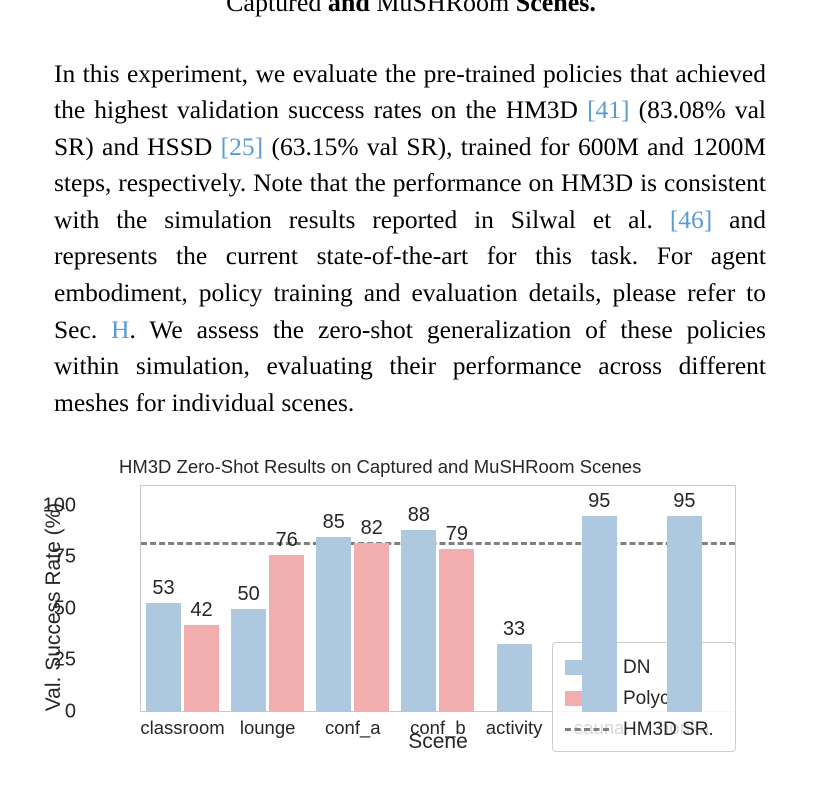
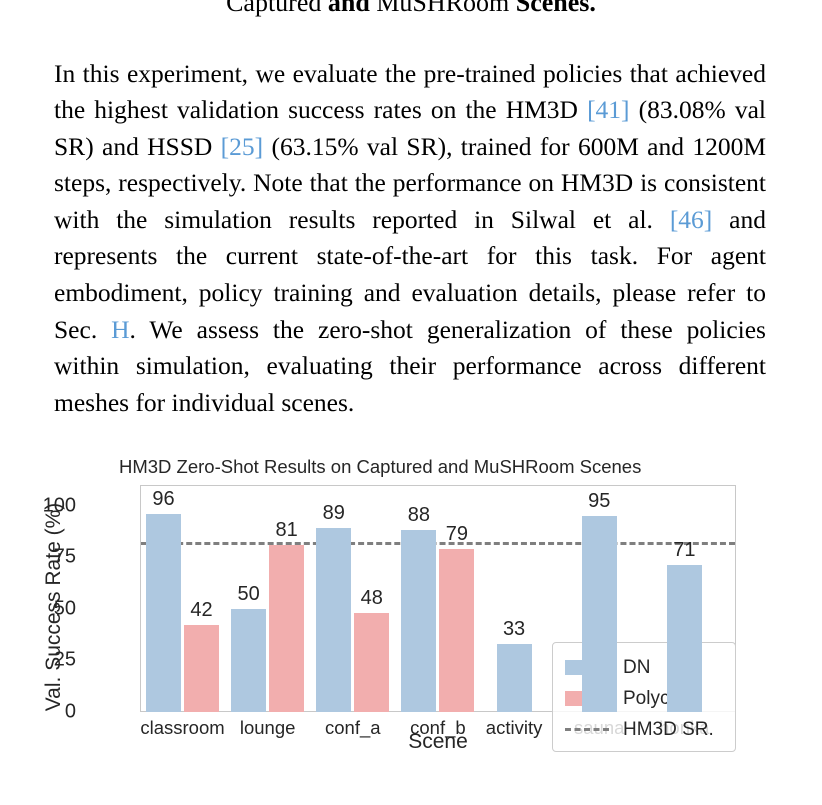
DN/classroom: 53 -> 96
Polycam/lounge: 76 -> 81
DN/conf_a: 85 -> 89
Polycam/conf_a: 82 -> 48
DN/honka: 95 -> 71
